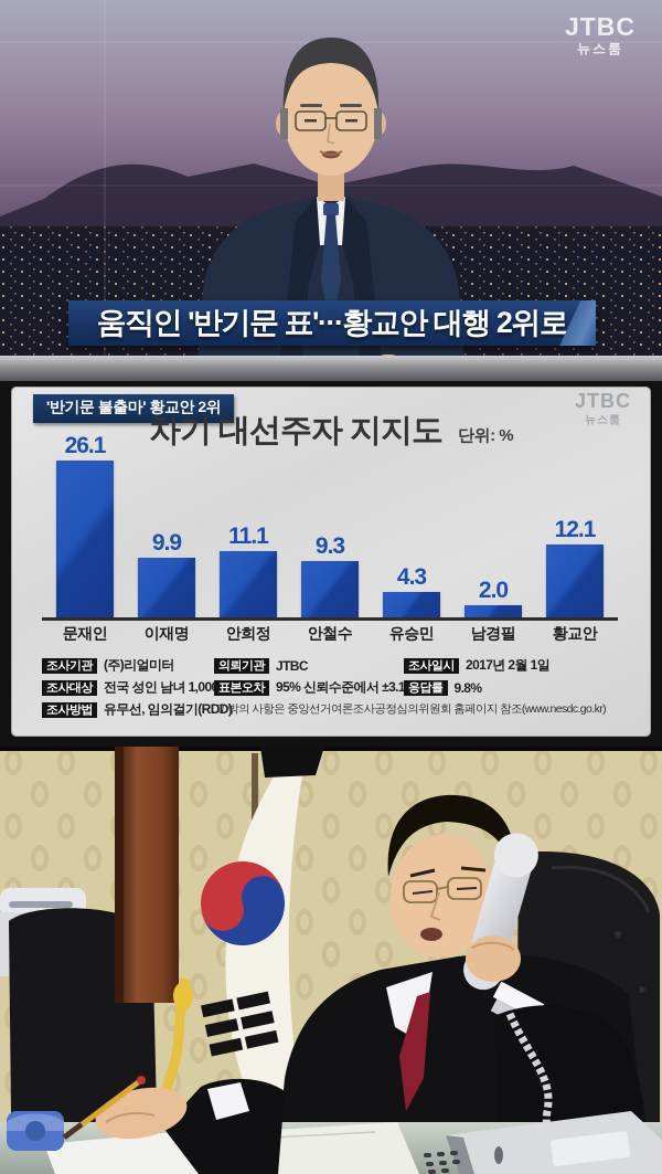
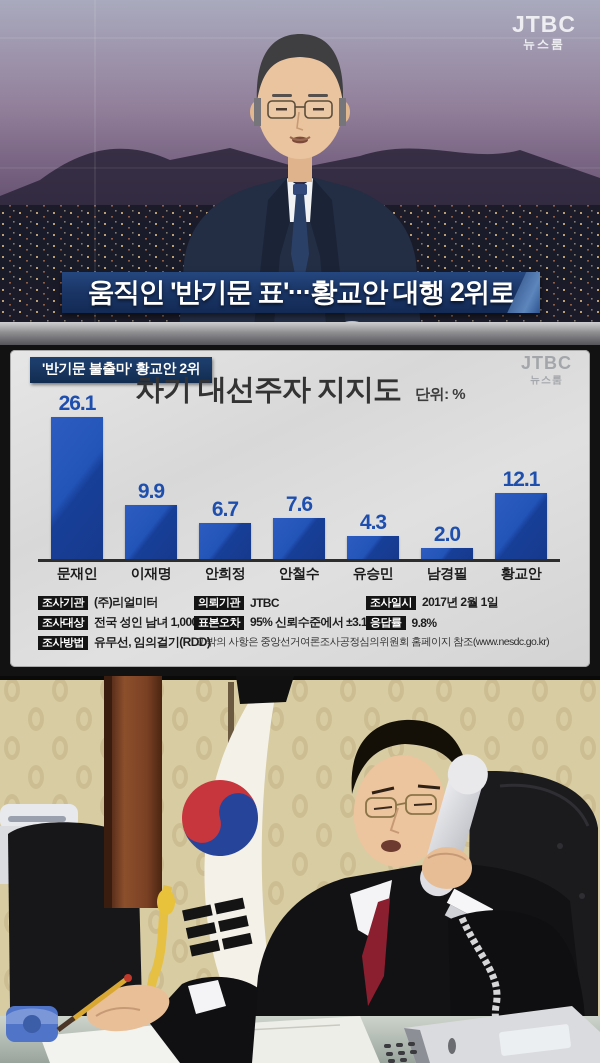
안희정: 11.1 -> 6.7
안철수: 9.3 -> 7.6
